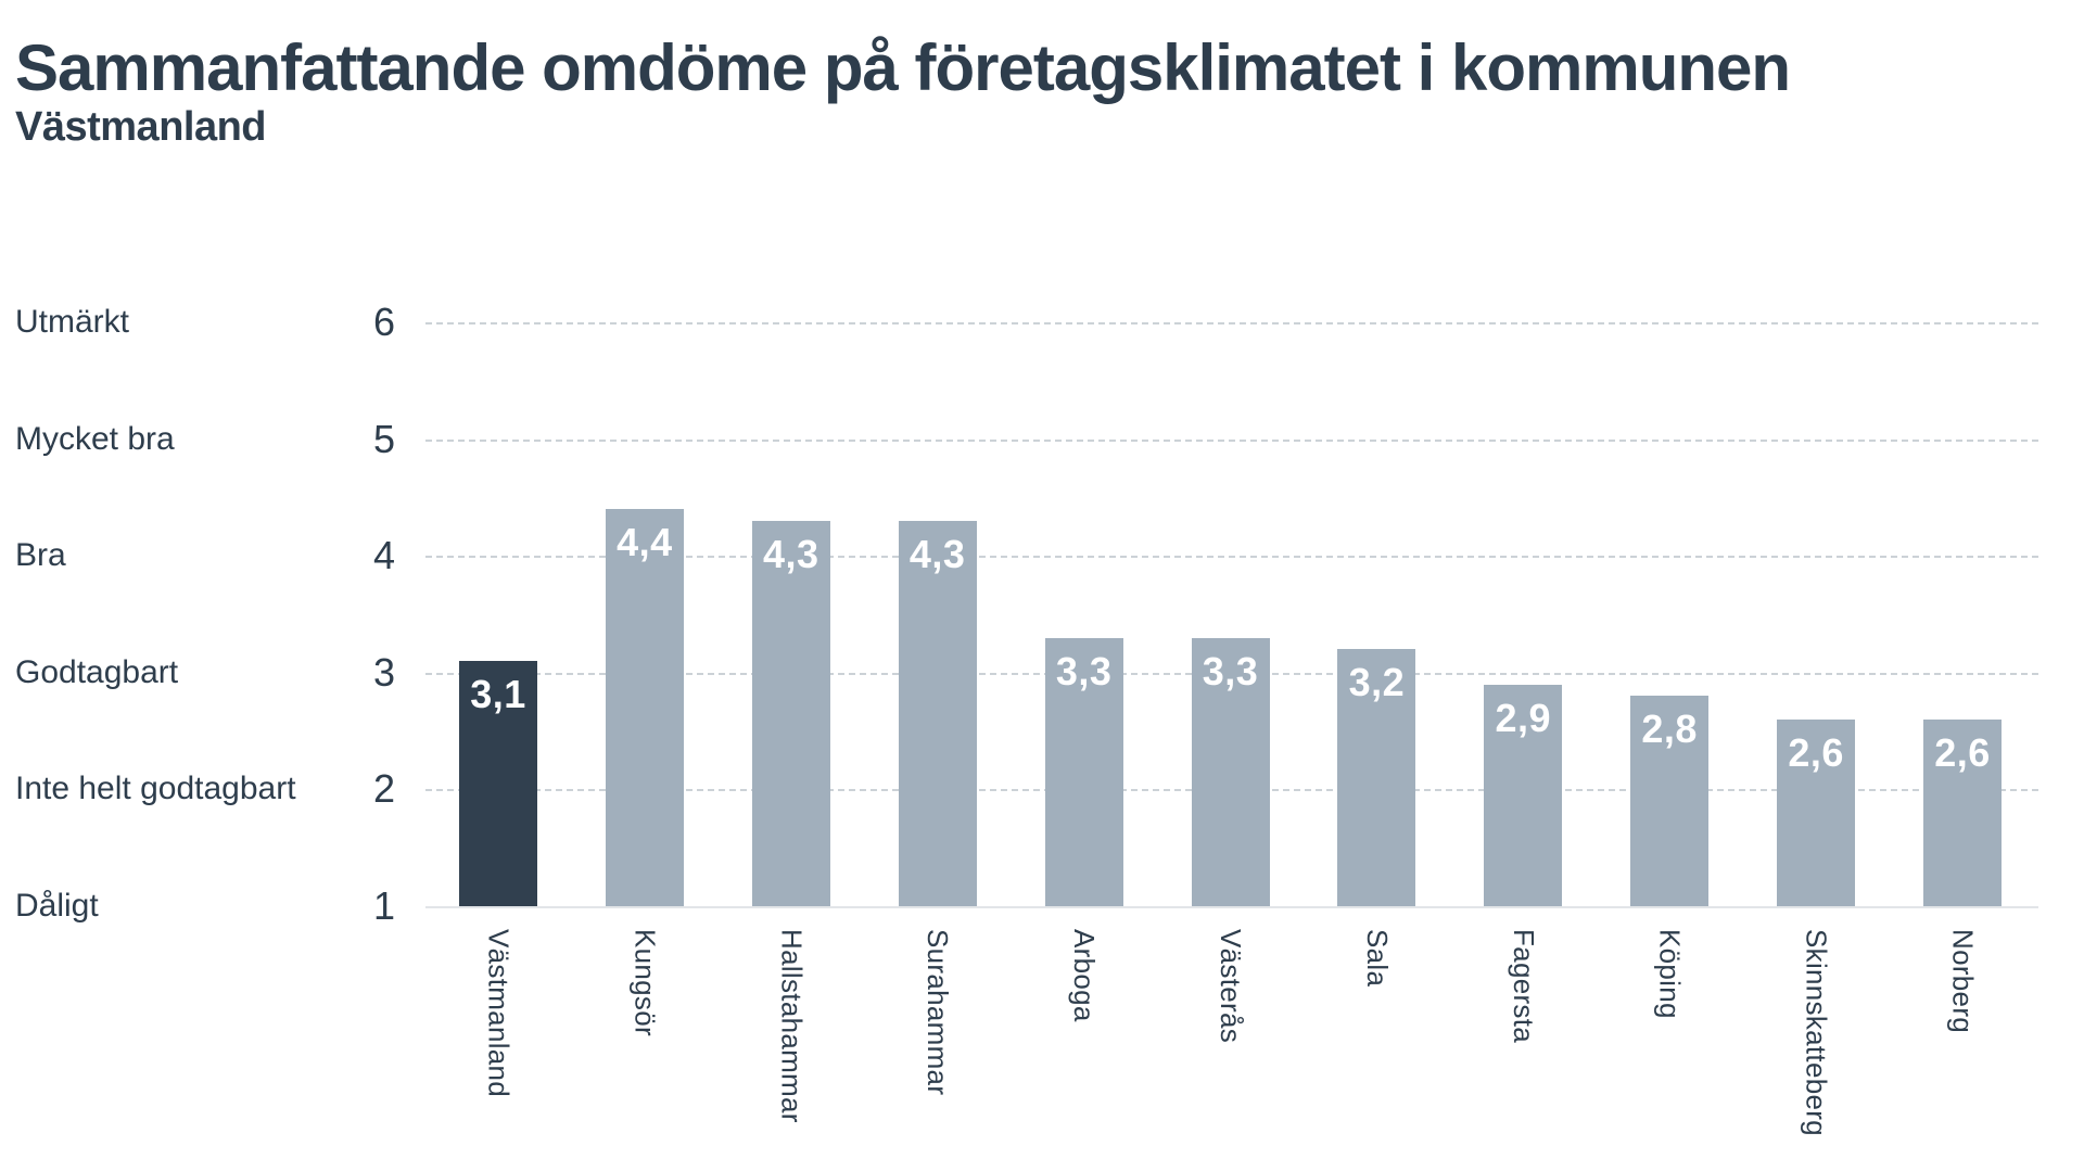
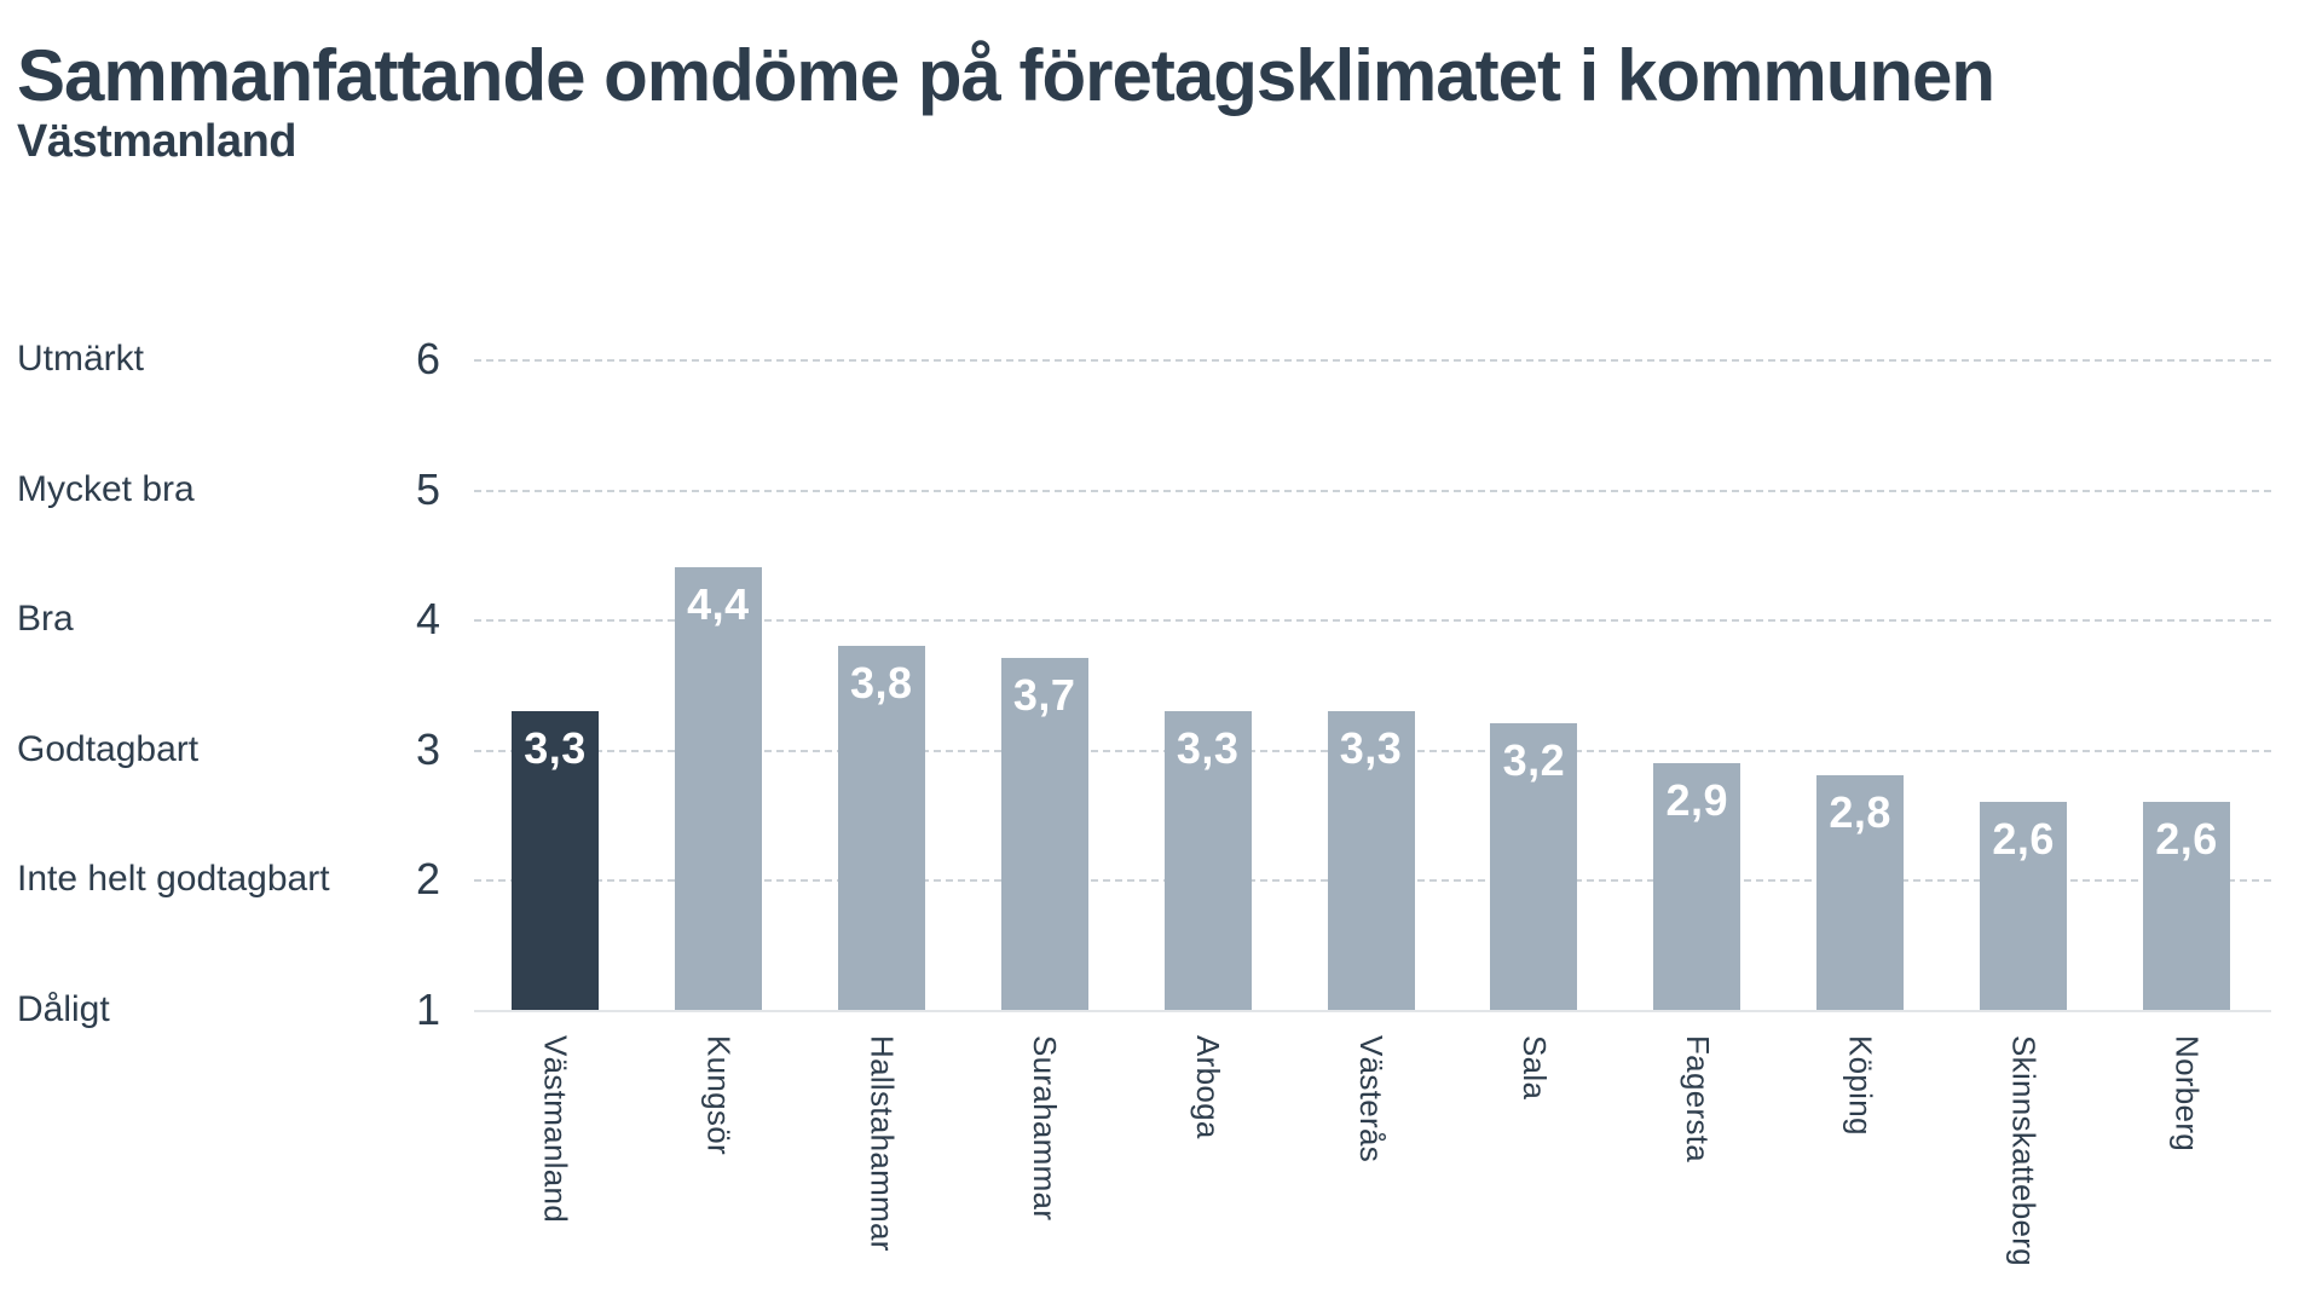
Västmanland: 3,1 -> 3,3
Hallstahammar: 4,3 -> 3,8
Surahammar: 4,3 -> 3,7
